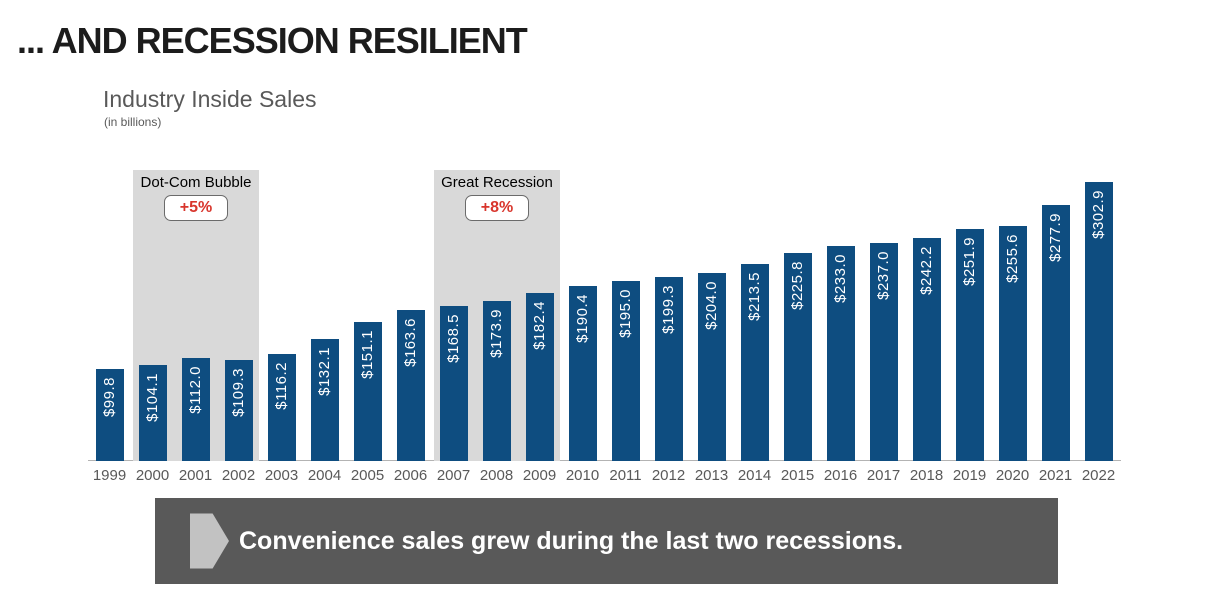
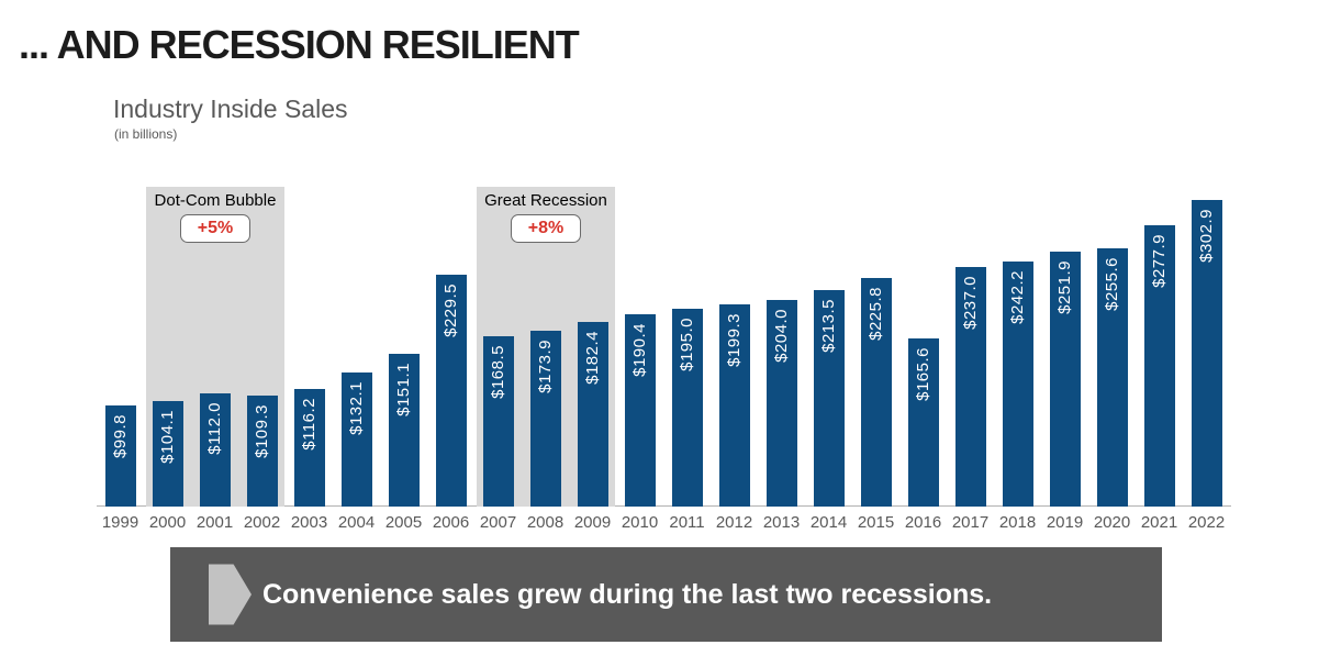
2006: $163.6 -> $229.5
2016: $233.0 -> $165.6
